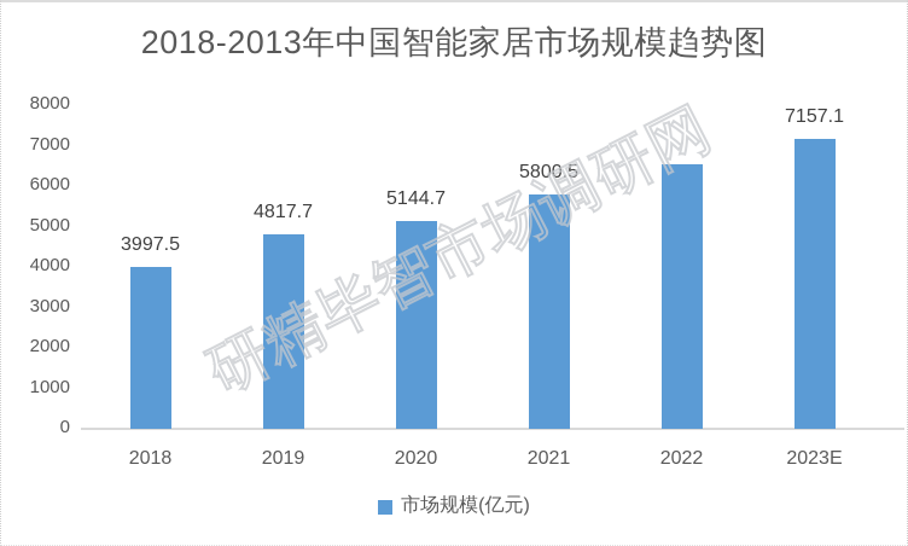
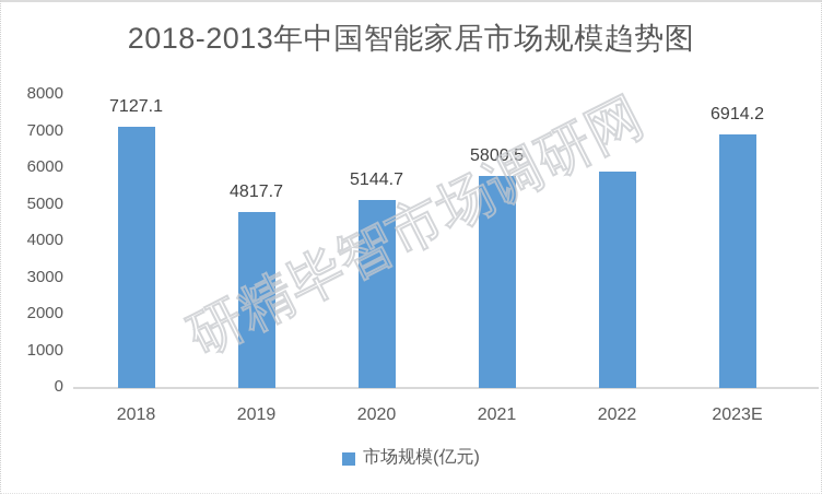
2018: 3997.5 -> 7127.1
2022: 6600 -> 5900
2023E: 7157.1 -> 6914.2
